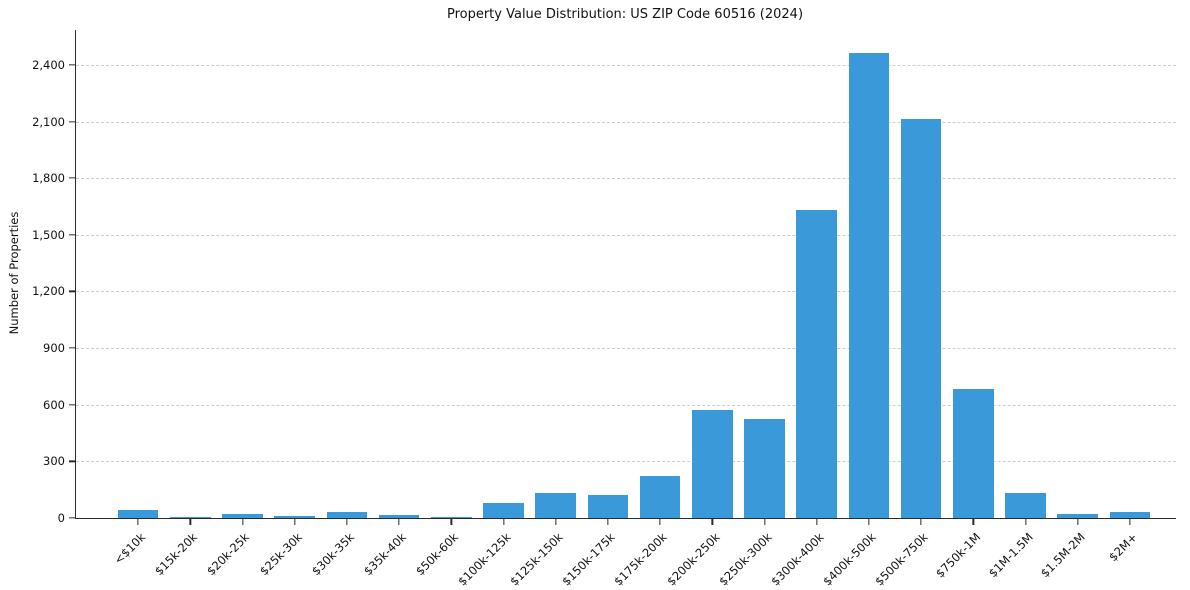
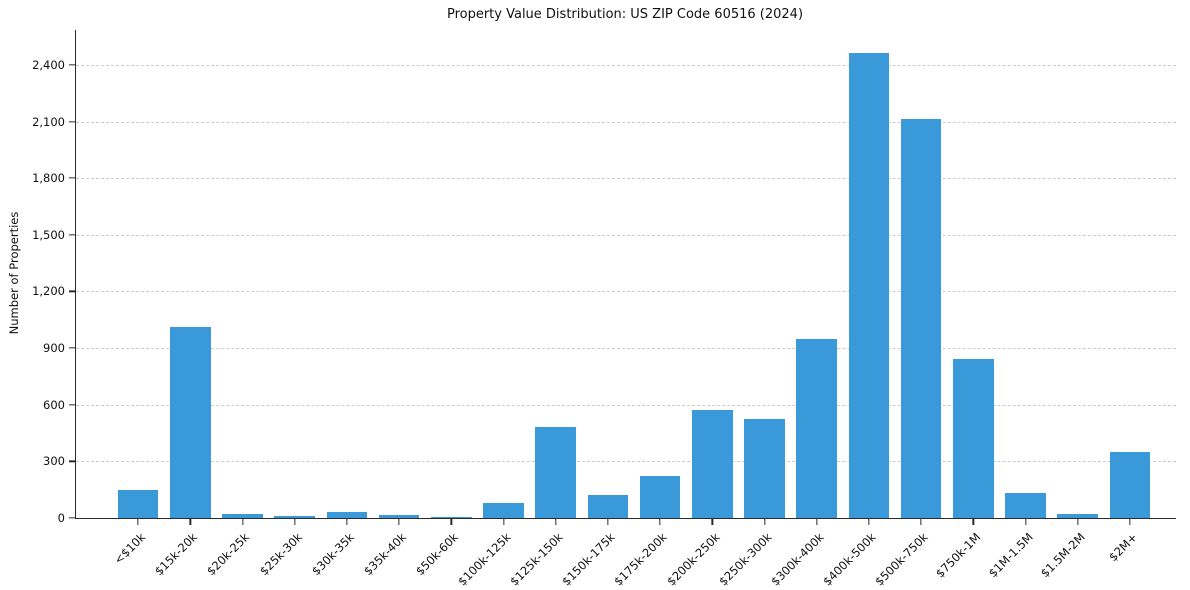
<$10k: 40 -> 150
$15k-20k: 10 -> 1010
$125k-150k: 140 -> 480
$300k-400k: 1630 -> 950
$750k-1M: 680 -> 840
$2M+: 30 -> 350
